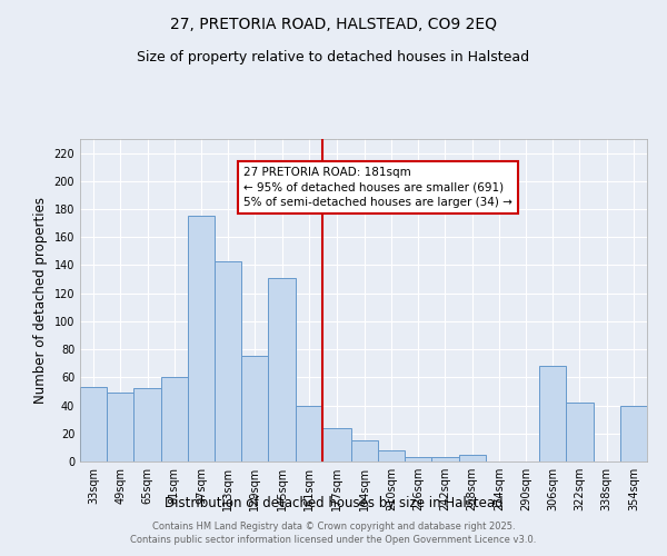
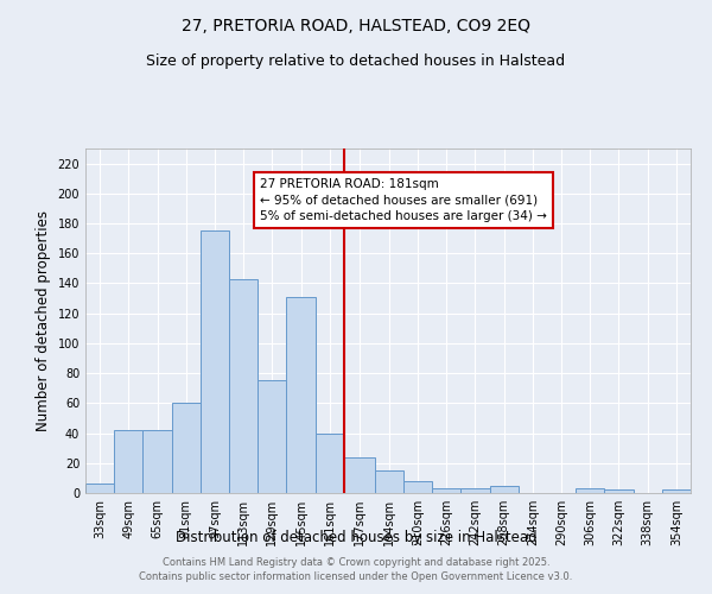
33sqm: 53 -> 6
49sqm: 49 -> 42
65sqm: 52 -> 42
306sqm: 68 -> 3
322sqm: 42 -> 2
354sqm: 40 -> 2
